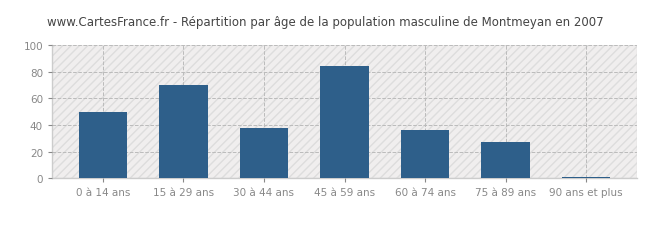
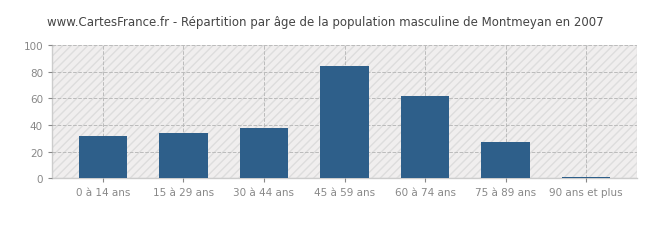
0 à 14 ans: 50 -> 32
15 à 29 ans: 70 -> 34
60 à 74 ans: 36 -> 62
